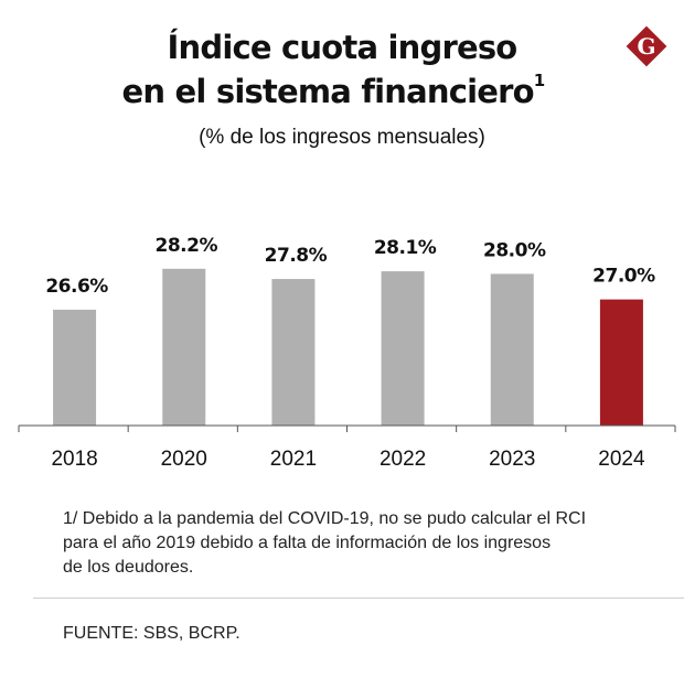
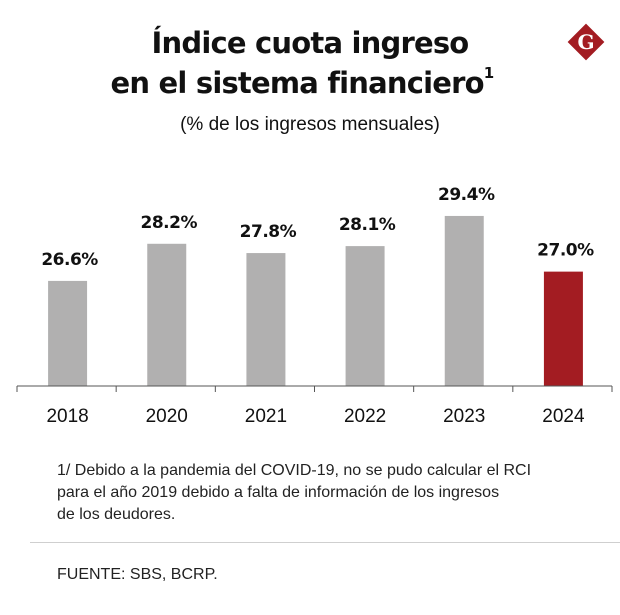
2023: 28.0% -> 29.4%
